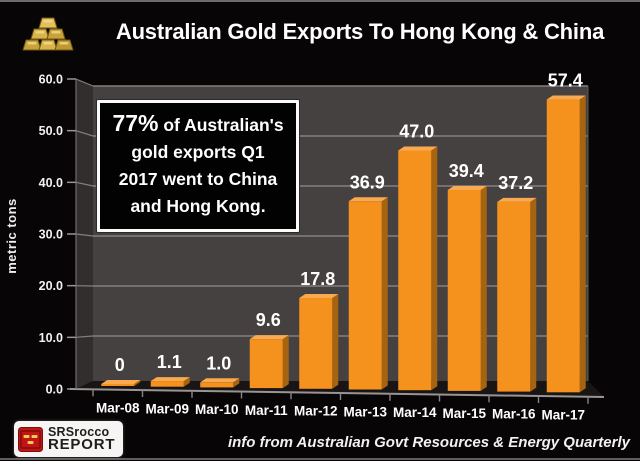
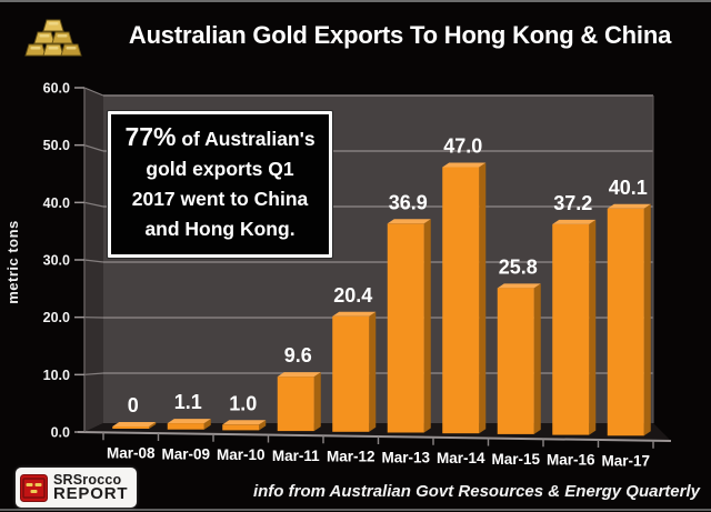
Mar-12: 17.8 -> 20.4
Mar-15: 39.4 -> 25.8
Mar-17: 57.4 -> 40.1
